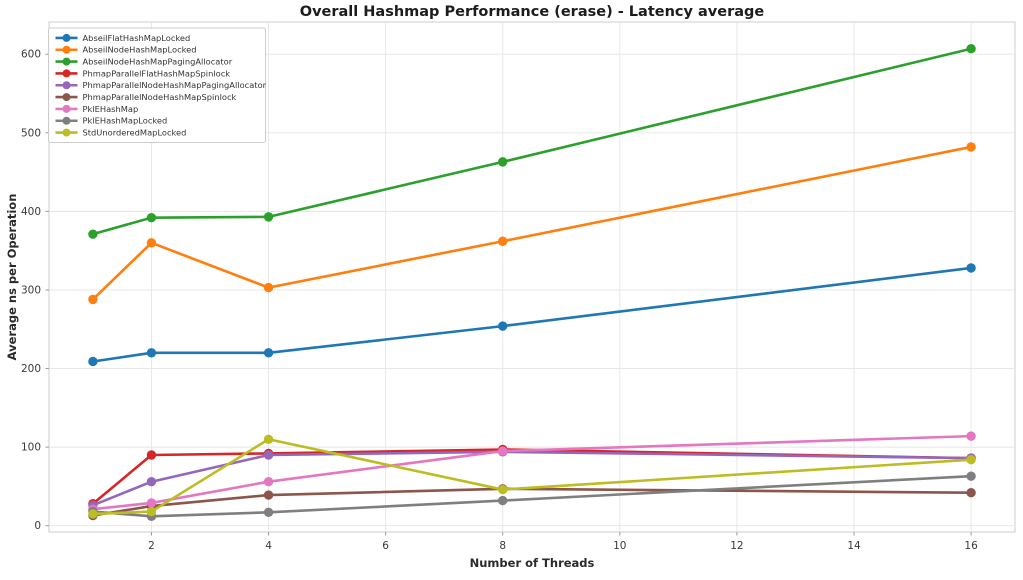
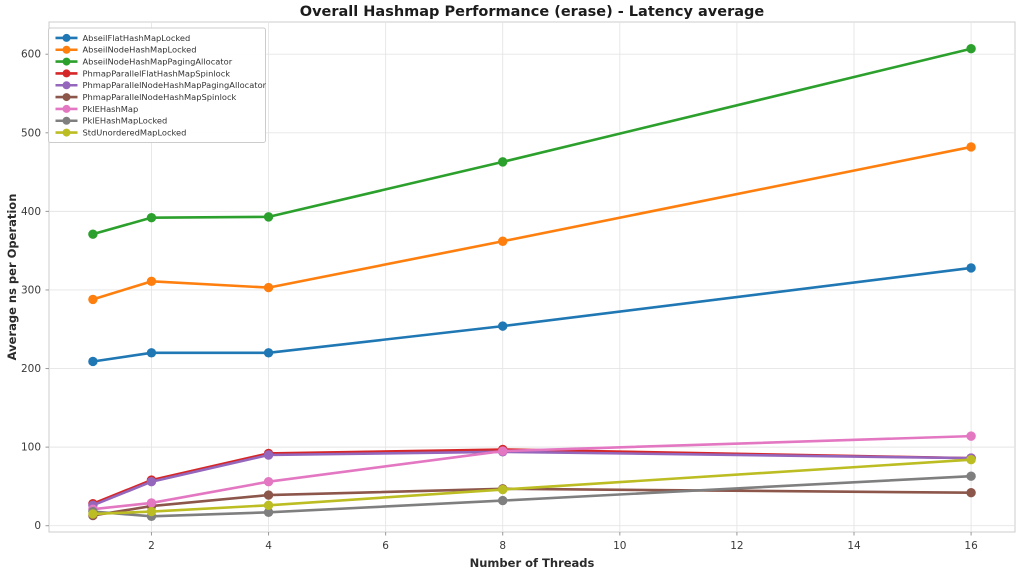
AbseilNodeHashMapLocked/2: 360 -> 310
PhmapParallelFlatHashMapSpinlock/2: 90 -> 60
StdUnorderedMapLocked/4: 110 -> 30
